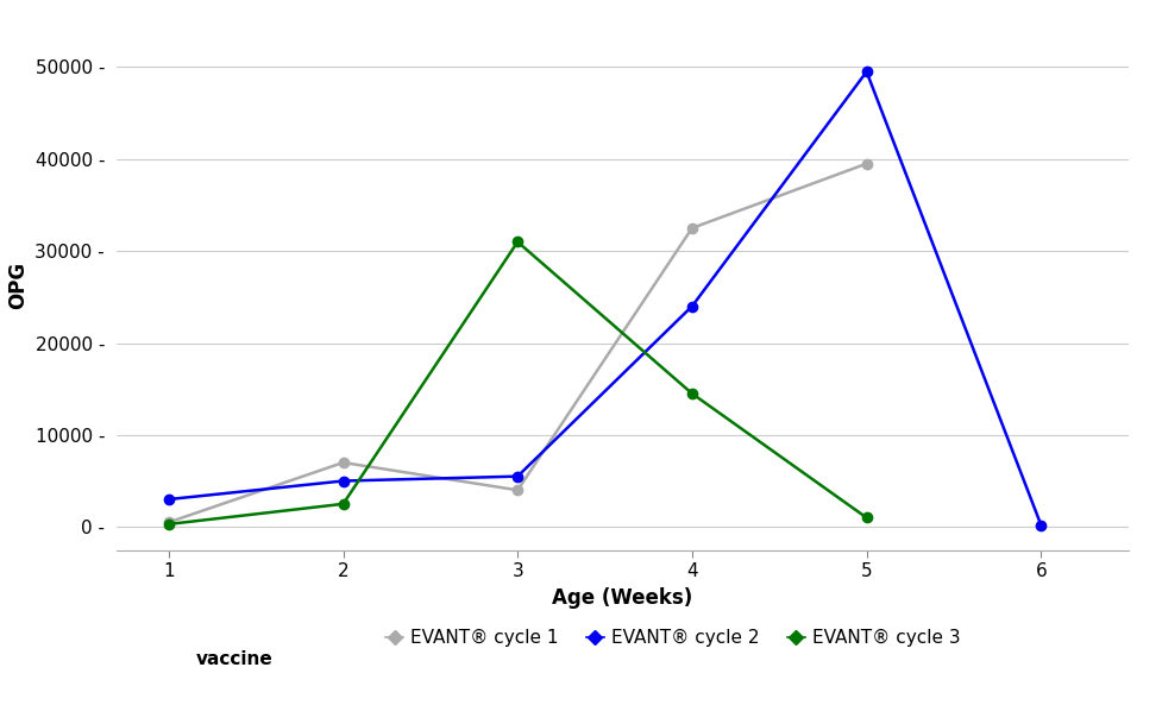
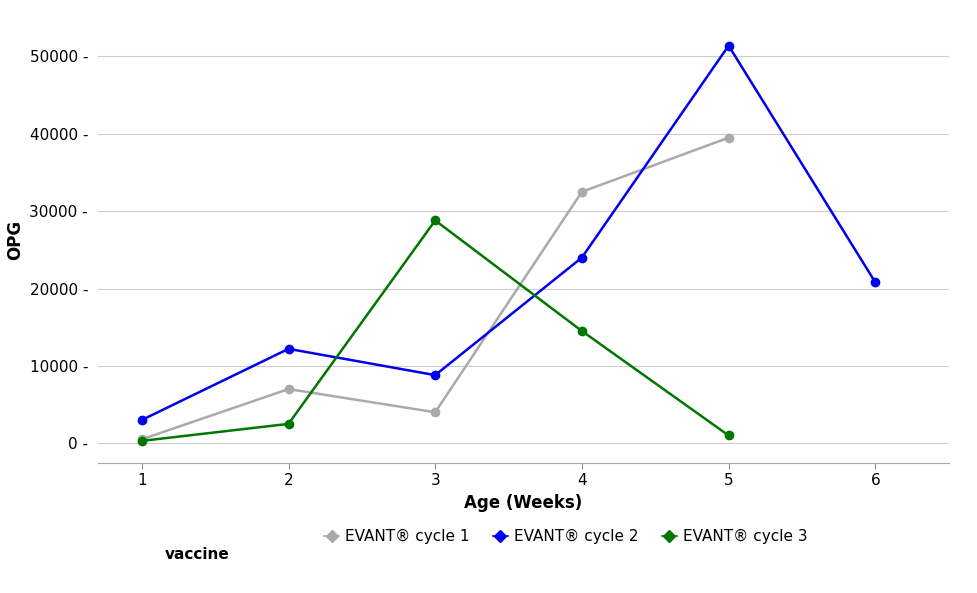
EVANT® cycle 2/2: 5000 - -> 12200 -
EVANT® cycle 2/3: 5500 - -> 8800 -
EVANT® cycle 3/3: 31000 - -> 28800 -
EVANT® cycle 2/5: 49500 - -> 51400 -
EVANT® cycle 2/6: 200 - -> 20800 -
